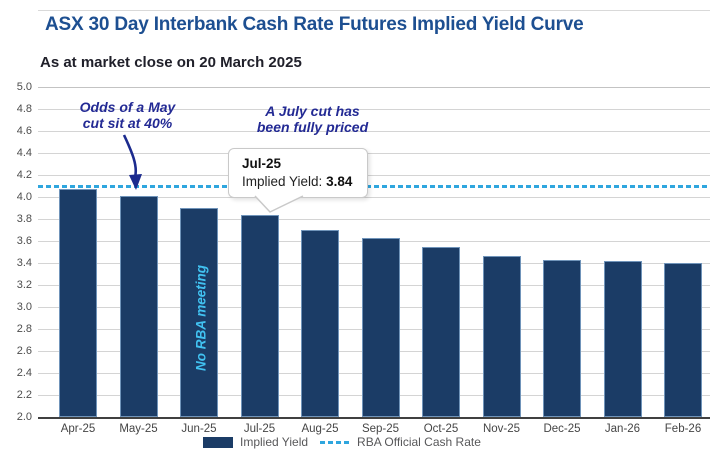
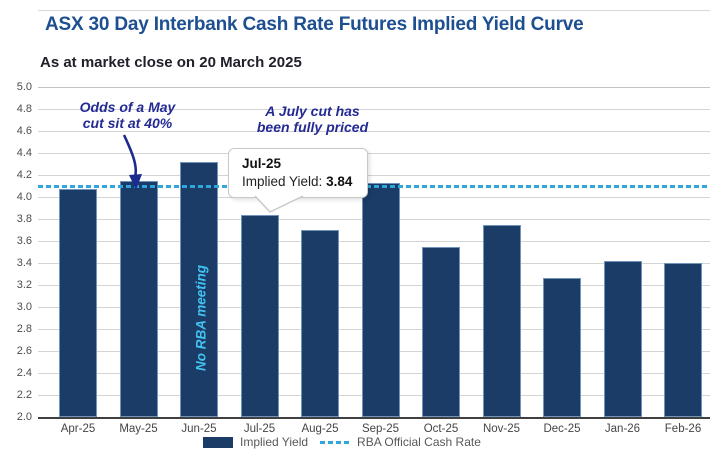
May-25: 4.01 -> 4.15
Jun-25: 3.90 -> 4.32
Sep-25: 3.63 -> 4.13
Nov-25: 3.46 -> 3.75
Dec-25: 3.43 -> 3.26
